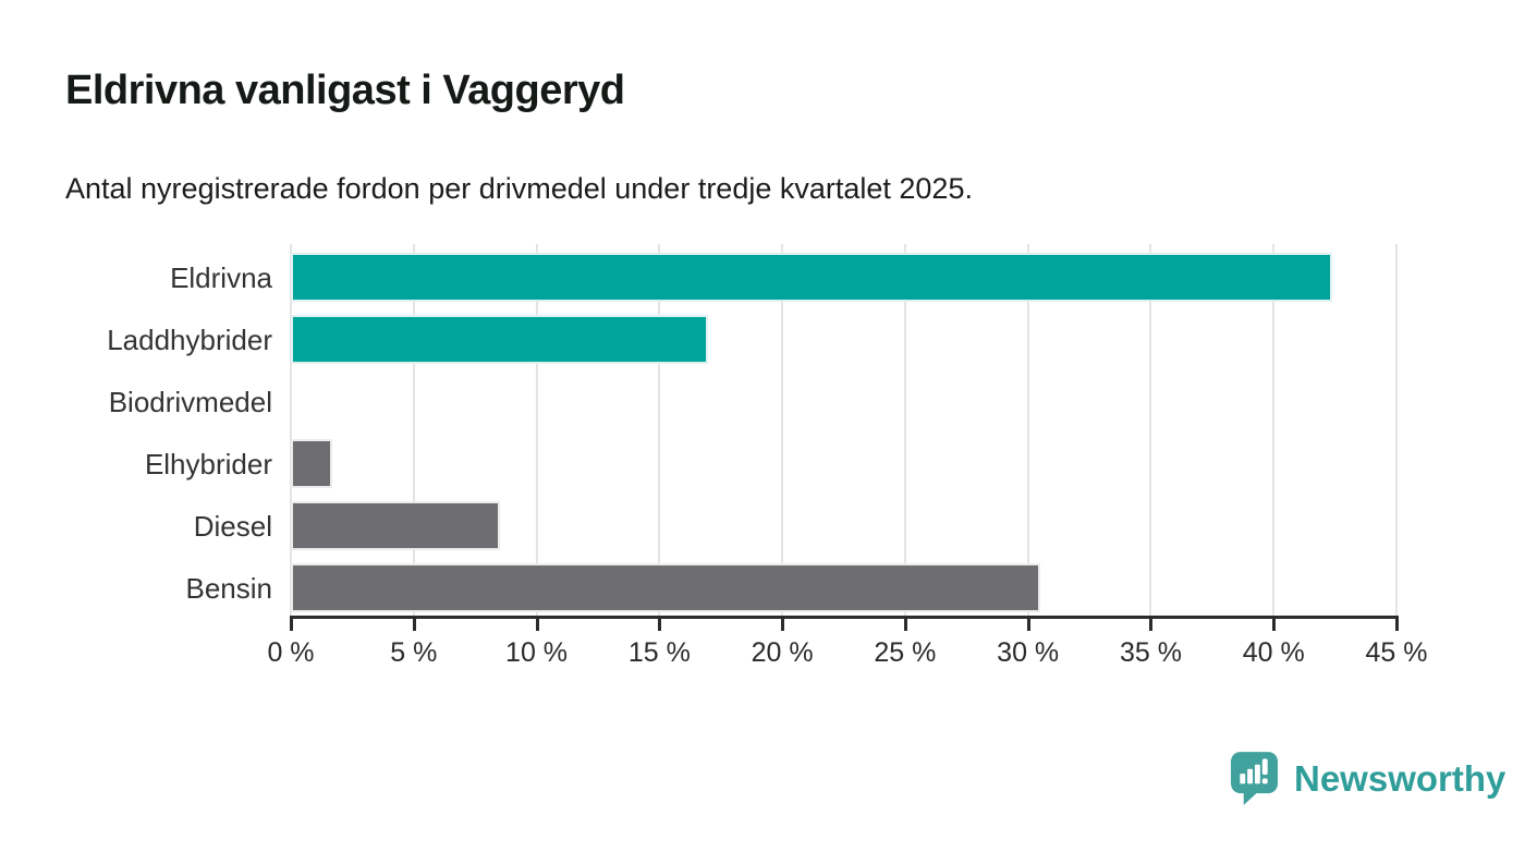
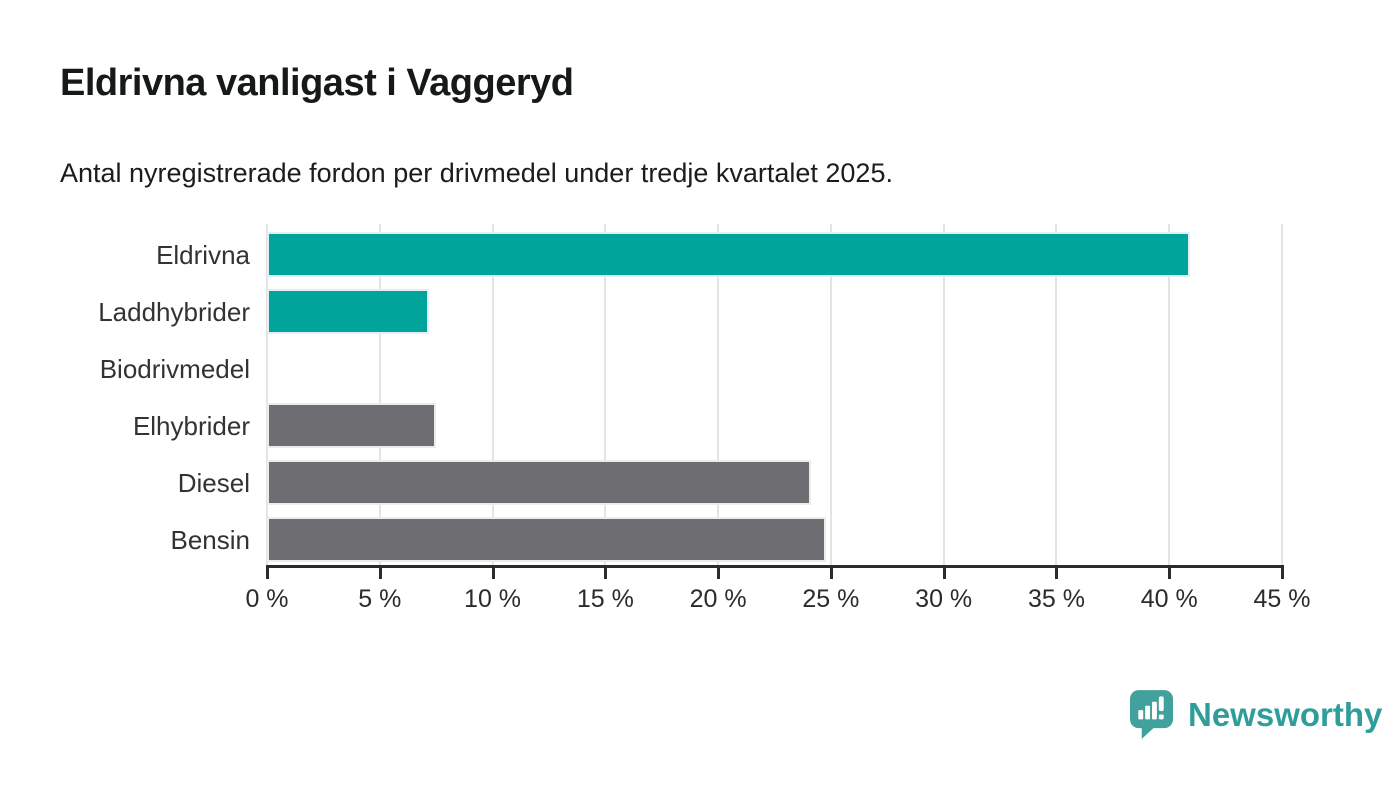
Eldrivna: 42.4% -> 40.9%
Laddhybrider: 17.0% -> 7.2%
Elhybrider: 1.7% -> 7.5%
Diesel: 8.5% -> 24.1%
Bensin: 30.5% -> 24.8%
